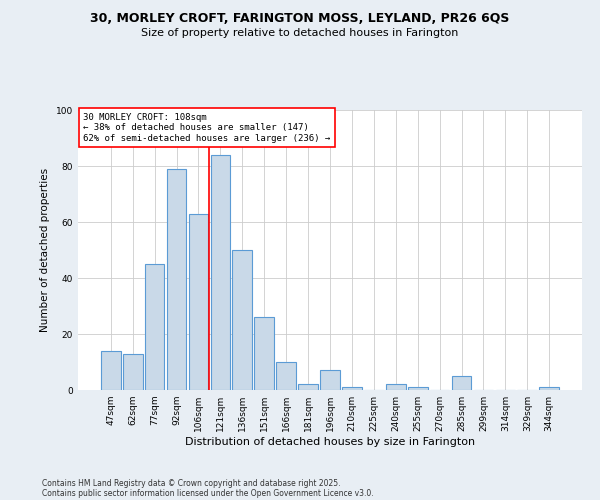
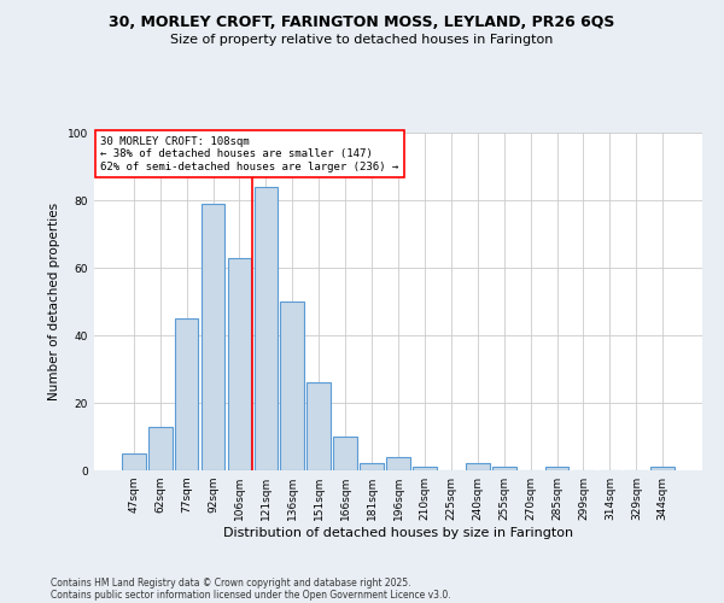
47sqm: 14 -> 5
196sqm: 7 -> 4
285sqm: 5 -> 1
